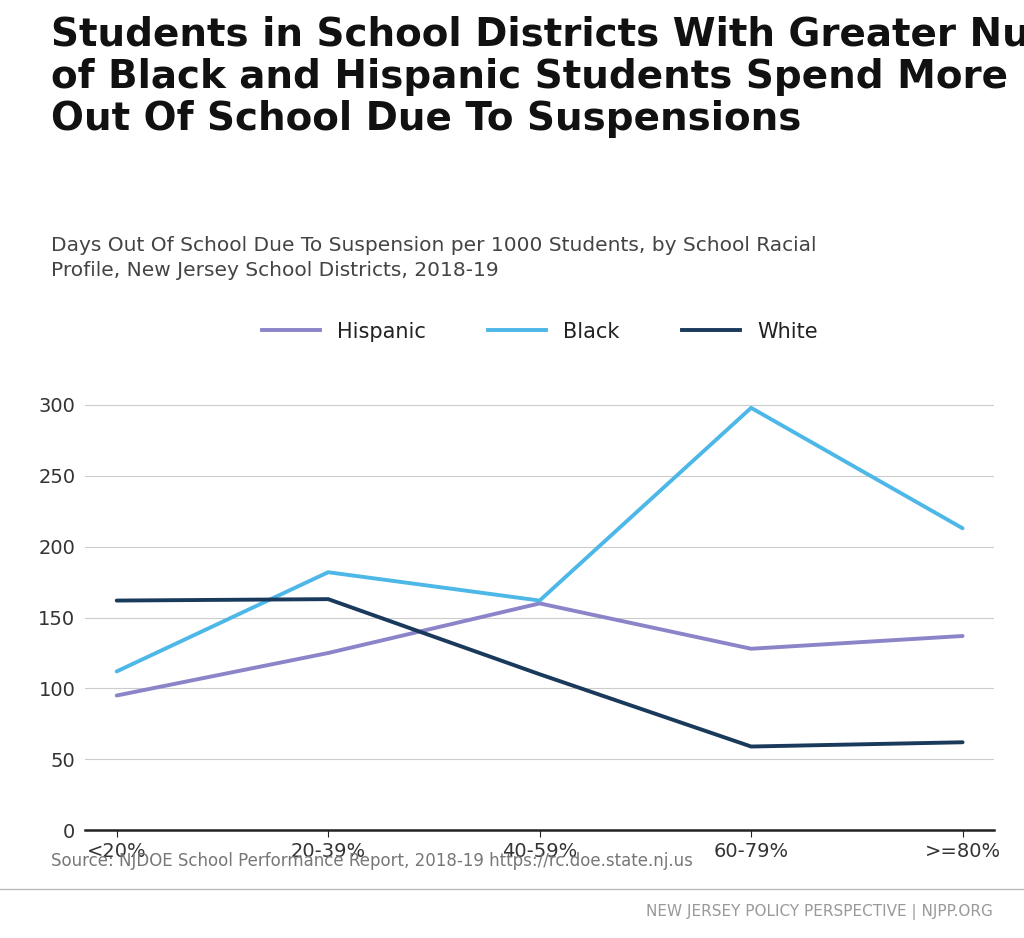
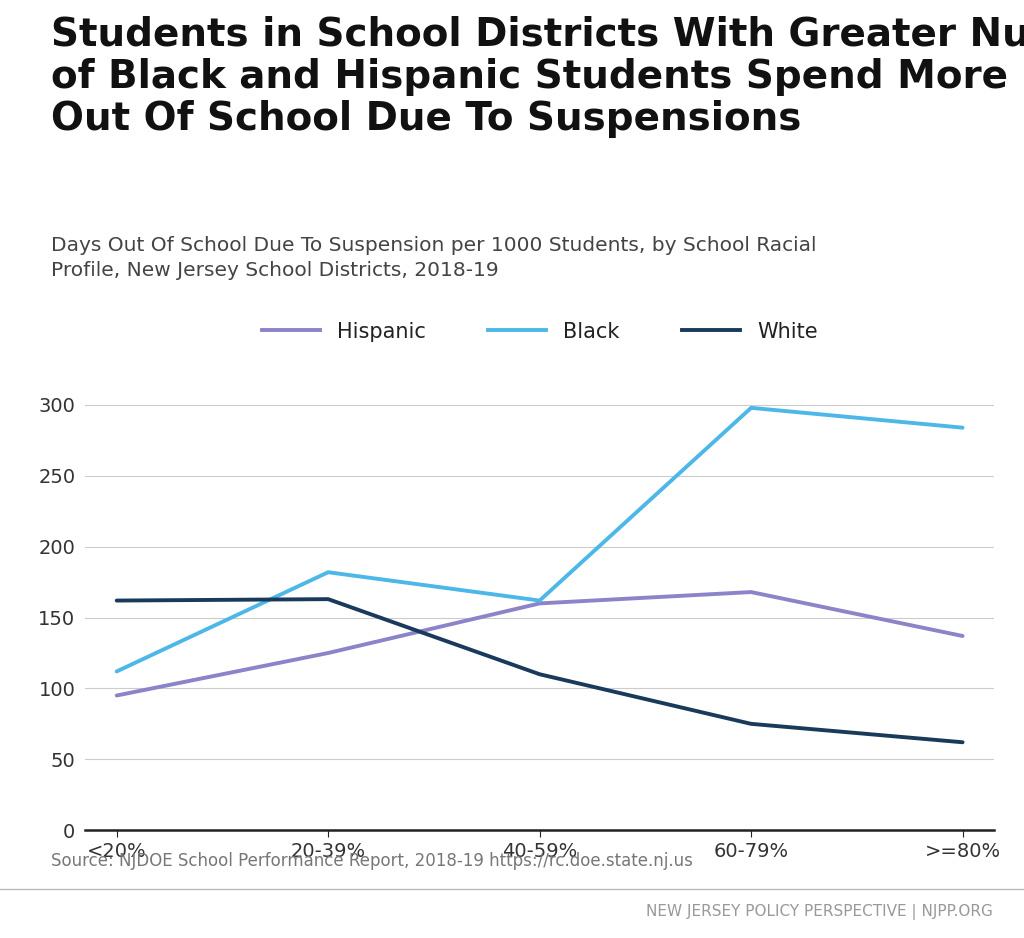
Hispanic/60-79%: 128 -> 168
White/60-79%: 59 -> 75
Black/>=80%: 213 -> 284
